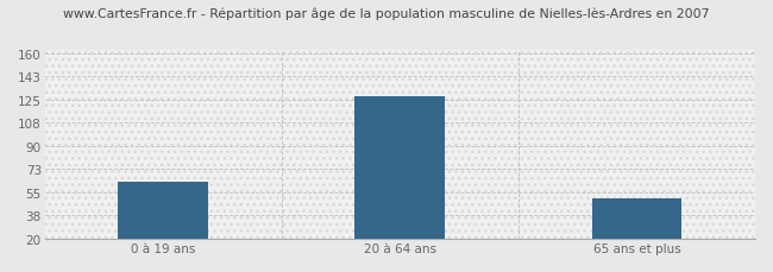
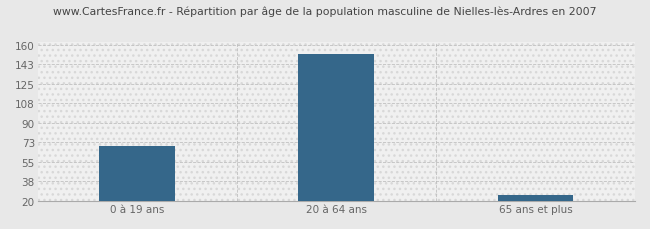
0 à 19 ans: 63 -> 70
20 à 64 ans: 128 -> 152
65 ans et plus: 51 -> 26
